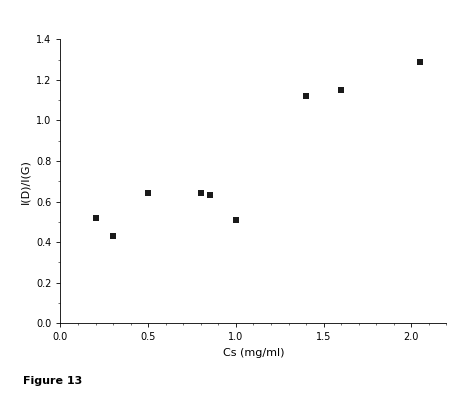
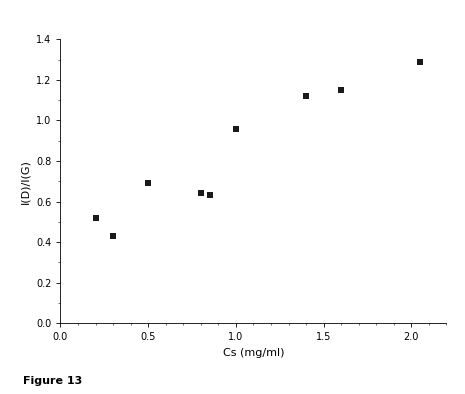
0.5: 0.64 -> 0.69
1.0: 0.51 -> 0.96
